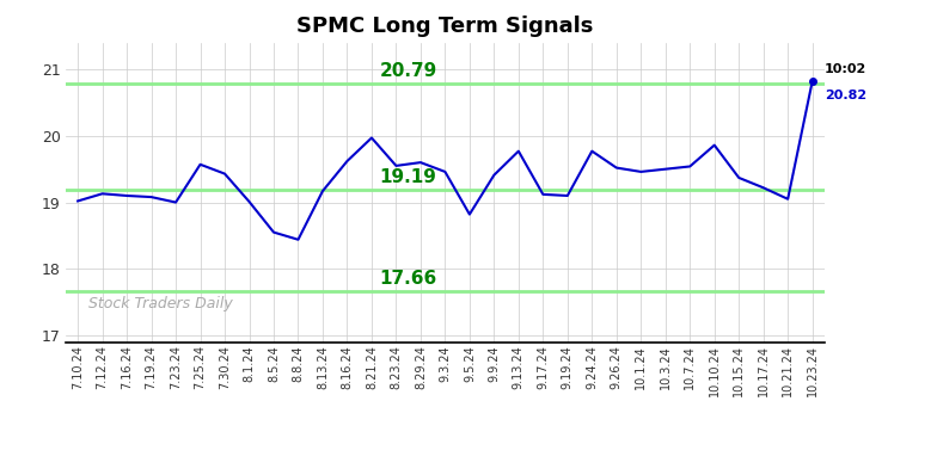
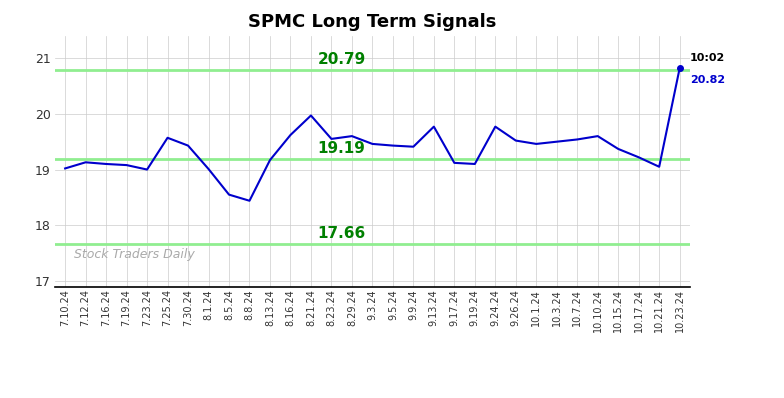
9.5.24: 18.82 -> 19.43
10.10.24: 19.86 -> 19.60
